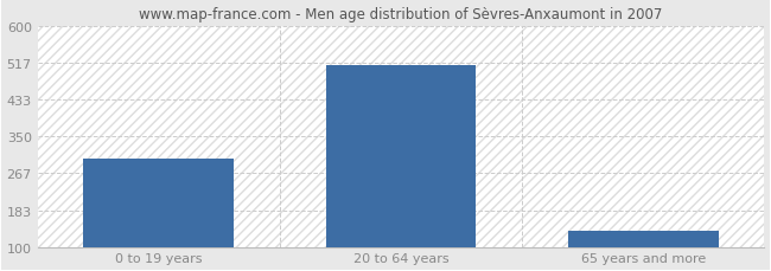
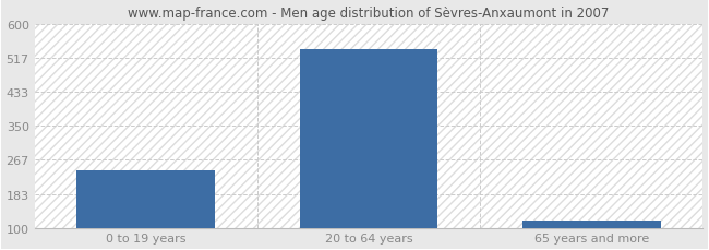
0 to 19 years: 300 -> 240
20 to 64 years: 510 -> 537
65 years and more: 135 -> 117
